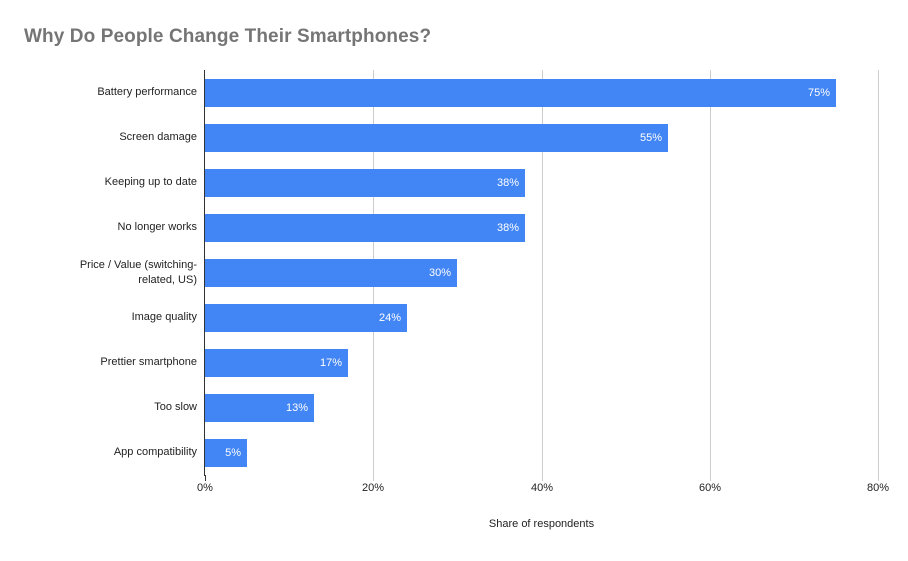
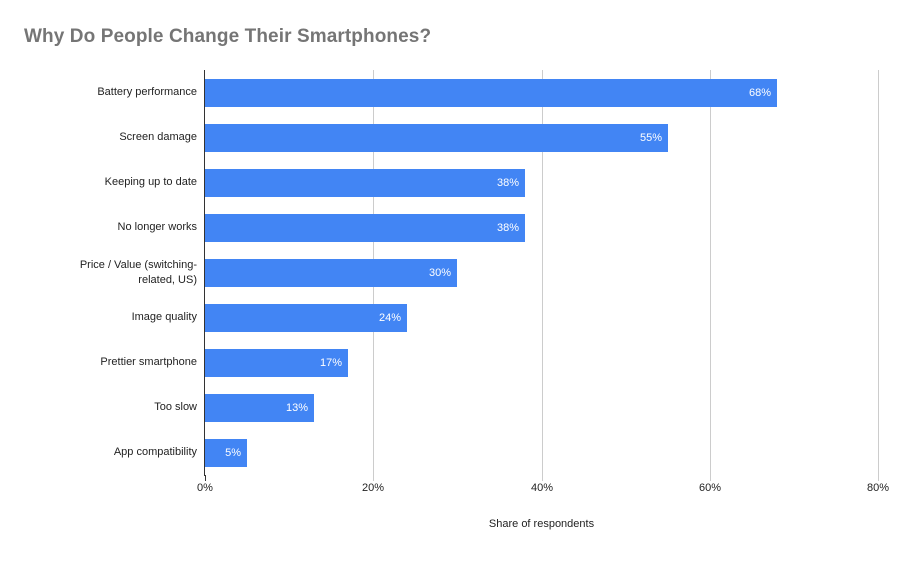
Battery performance: 75% -> 68%
